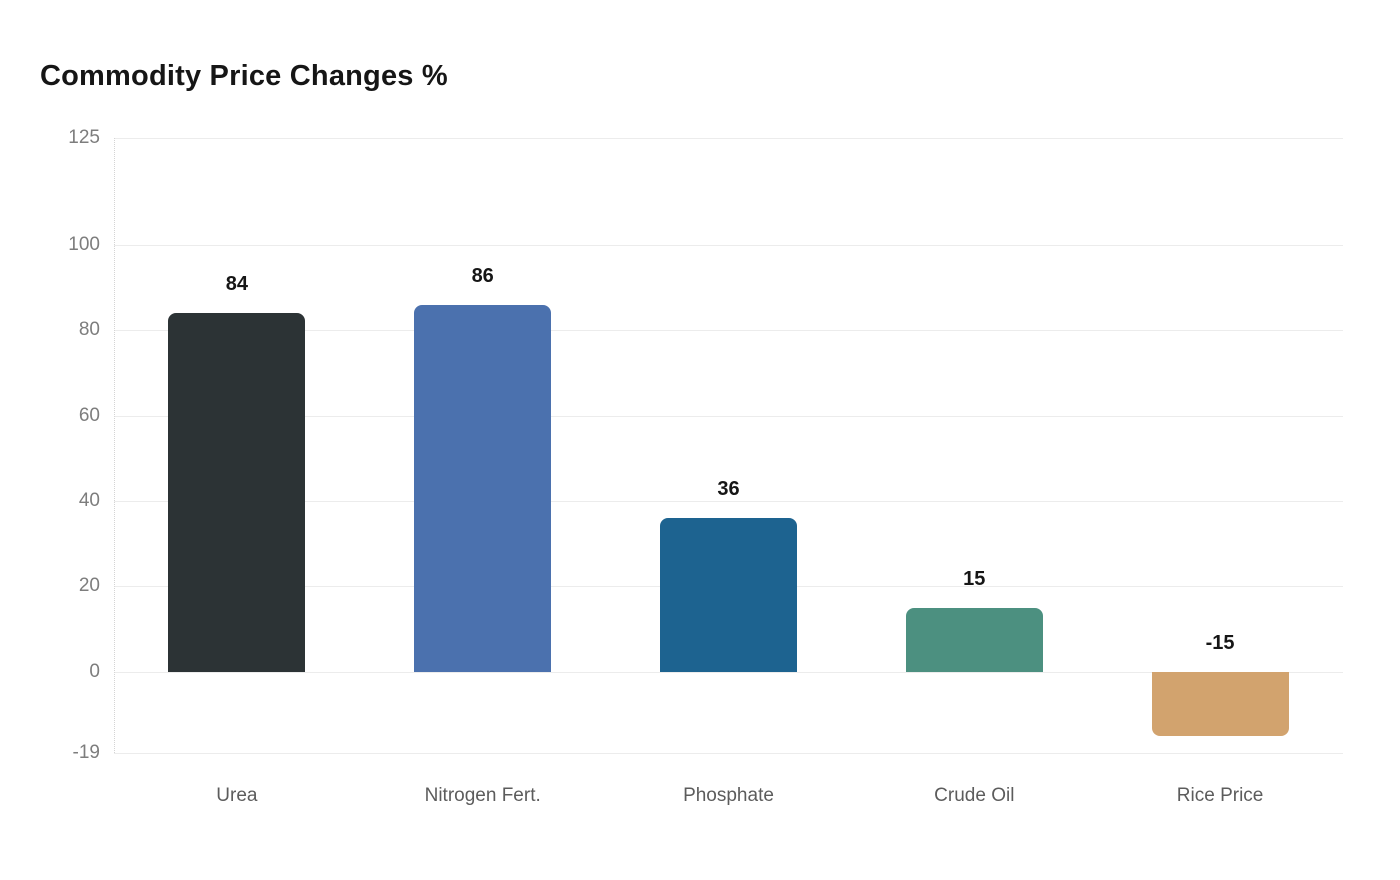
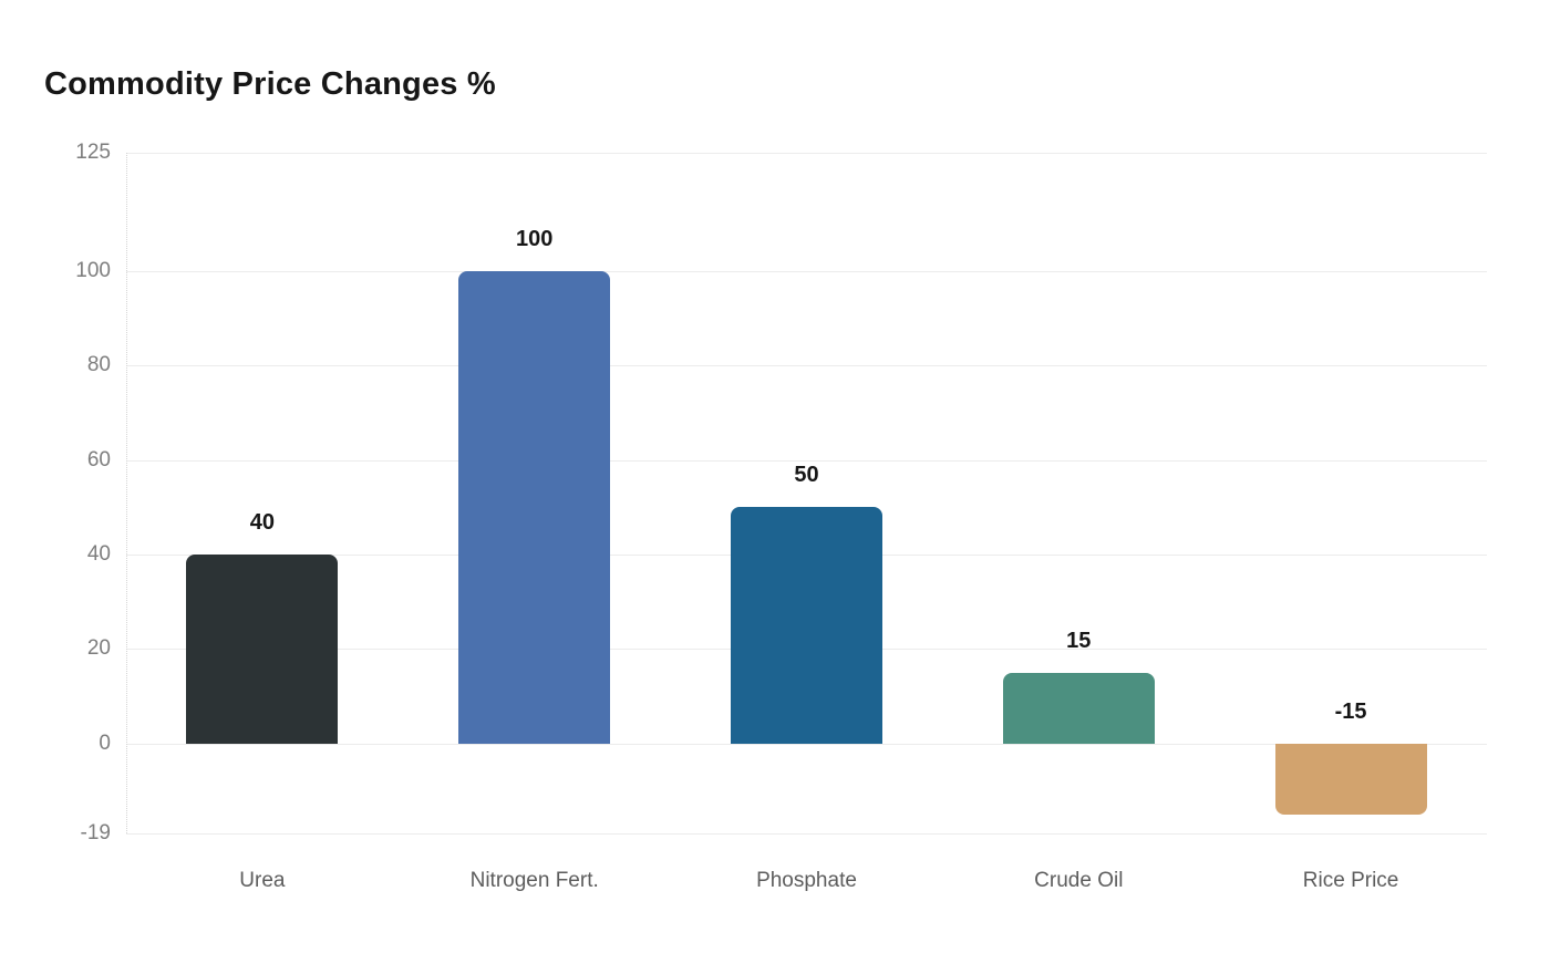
Urea: 84 -> 40
Nitrogen Fert.: 86 -> 100
Phosphate: 36 -> 50
